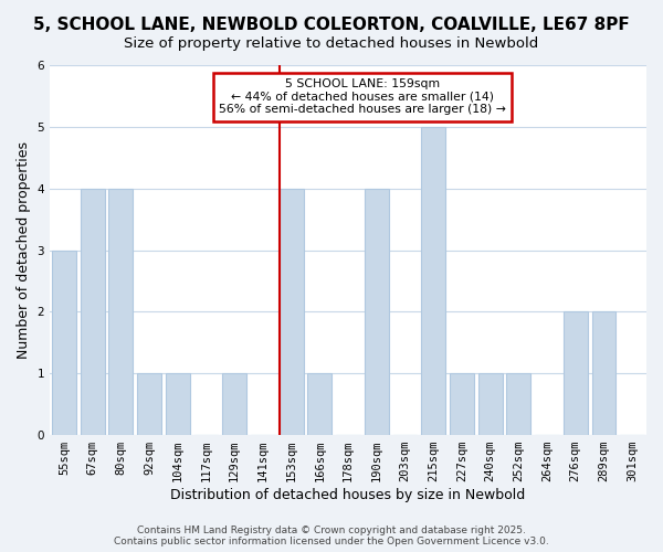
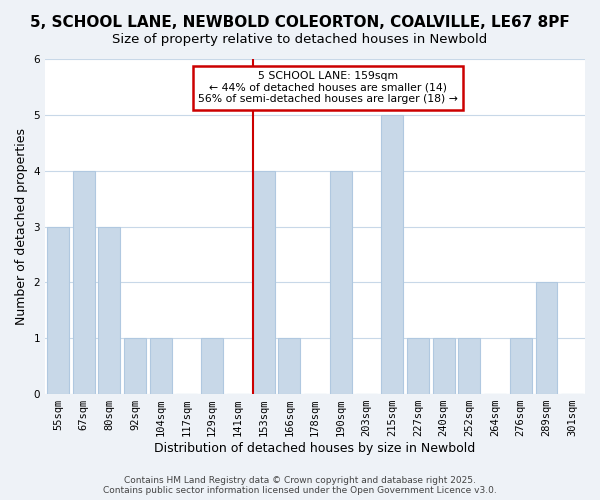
80sqm: 4 -> 3
276sqm: 2 -> 1
